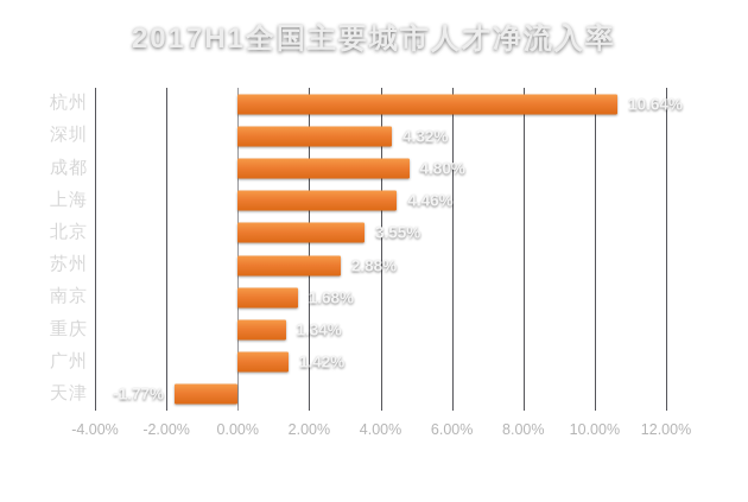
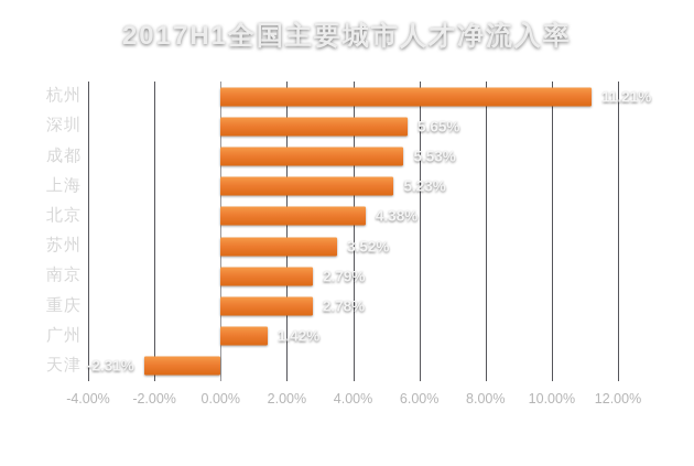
杭州: 10.64% -> 11.21%
深圳: 4.32% -> 5.65%
成都: 4.80% -> 5.53%
上海: 4.46% -> 5.23%
北京: 3.55% -> 4.38%
苏州: 2.88% -> 3.52%
南京: 1.68% -> 2.79%
重庆: 1.34% -> 2.78%
天津: -1.77% -> -2.31%
